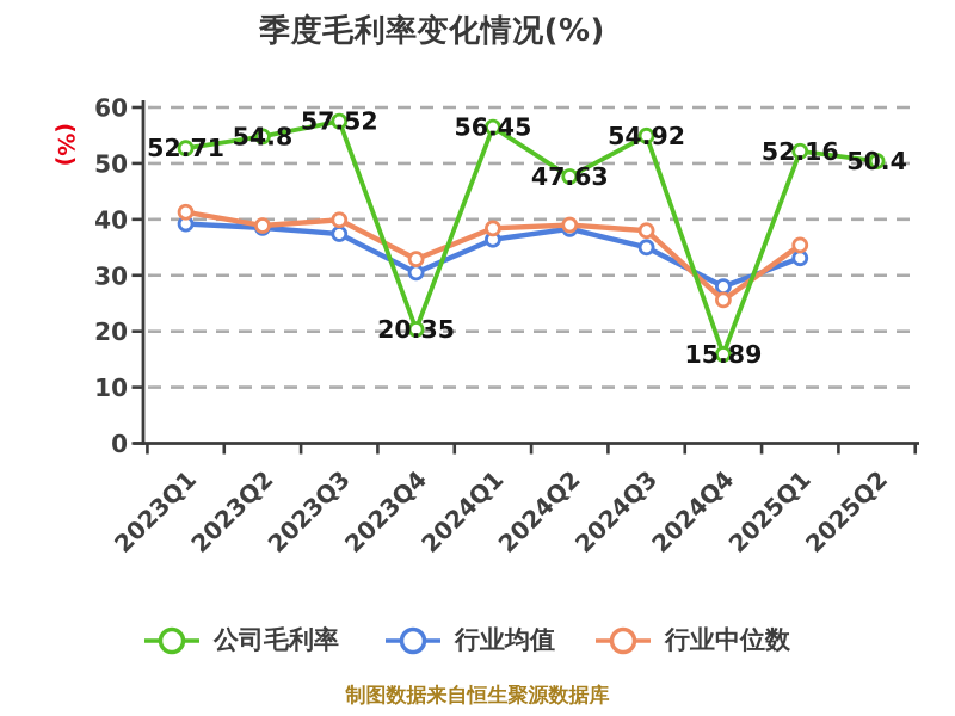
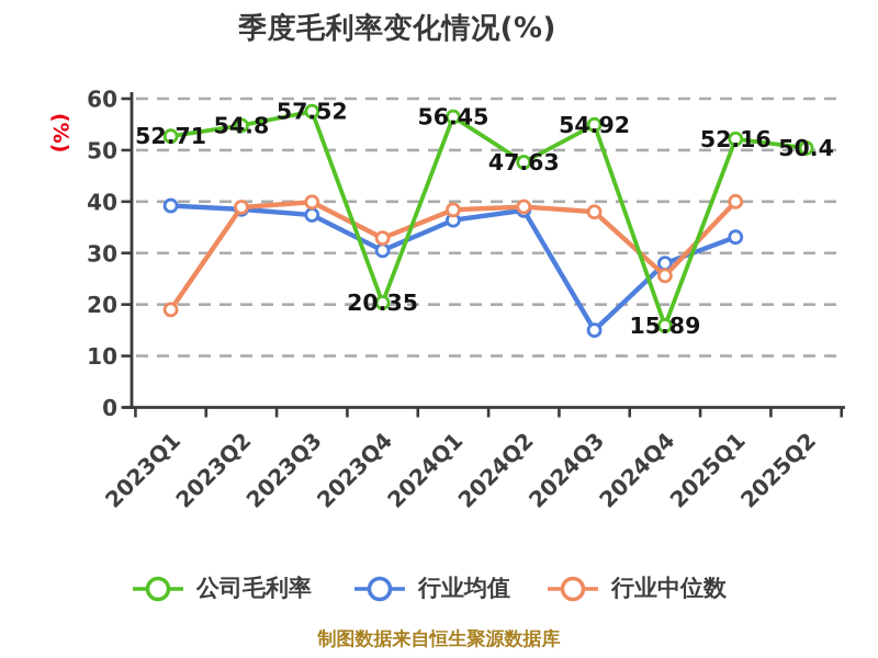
行业中位数/2023Q1: 41 -> 19
行业均值/2024Q3: 35 -> 15
行业中位数/2025Q1: 35 -> 40
